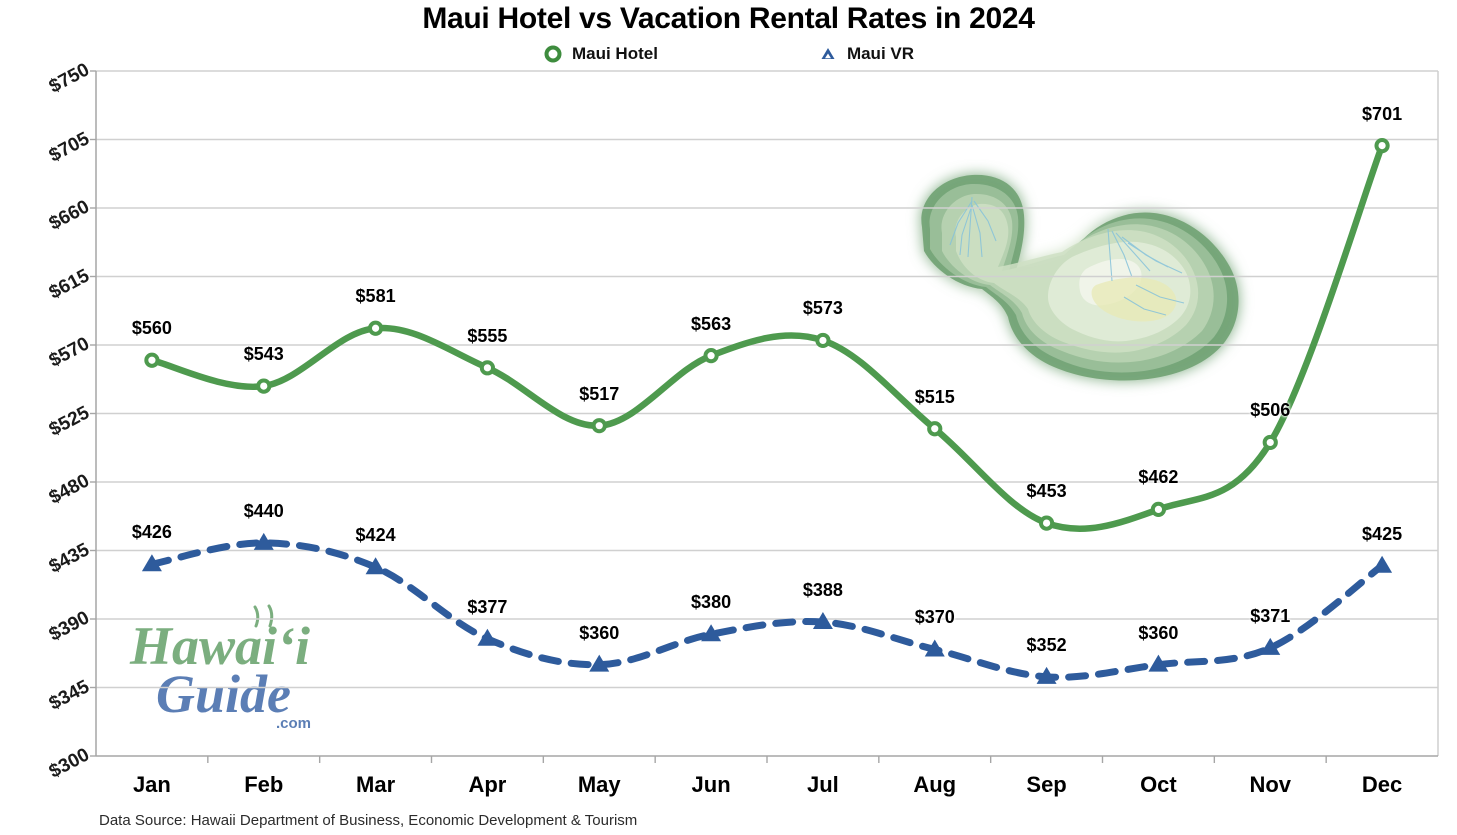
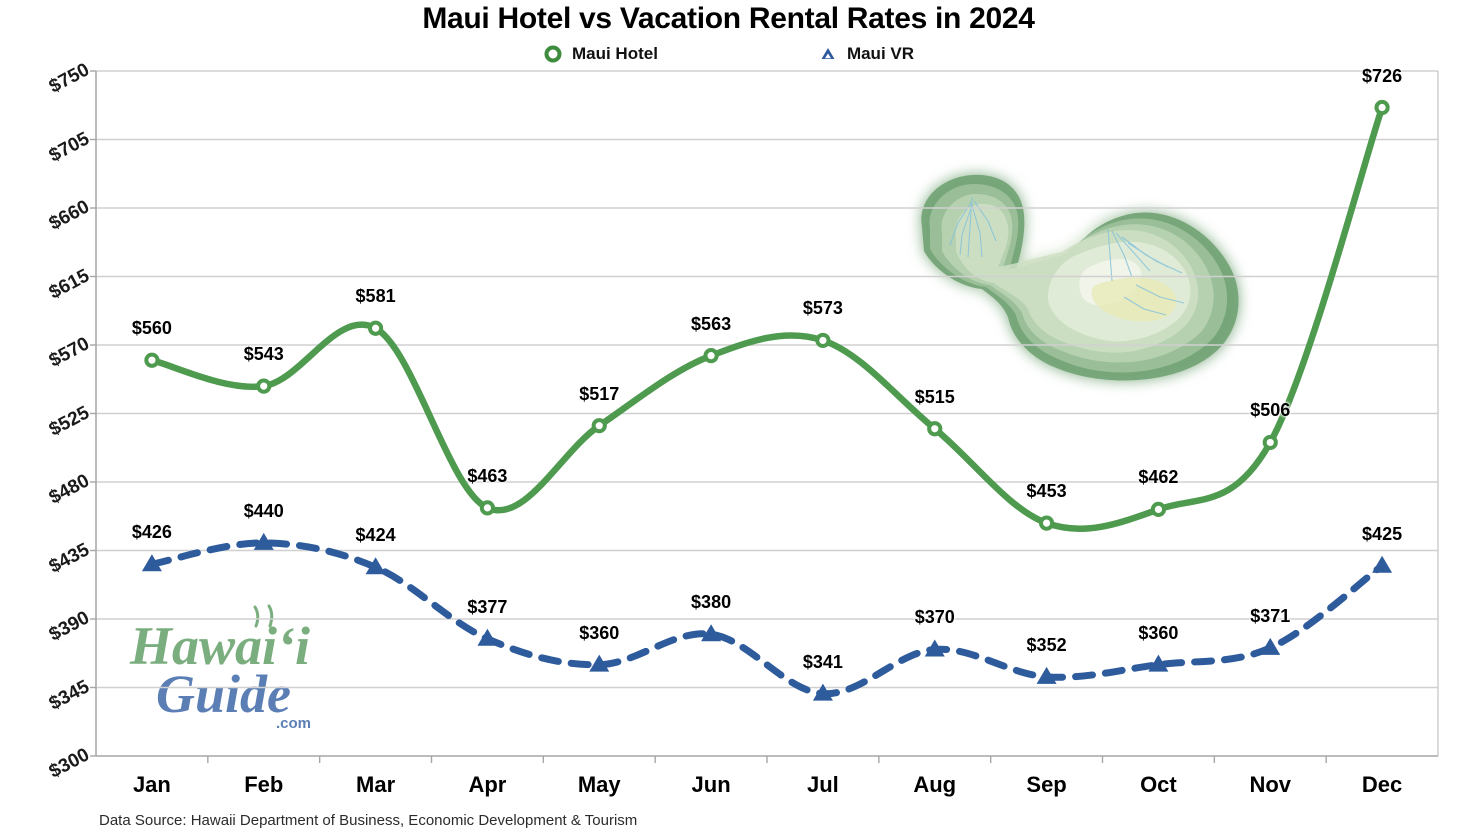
Maui Hotel/Apr: $555 -> $463
Maui VR/Jul: $388 -> $341
Maui Hotel/Dec: $701 -> $726
